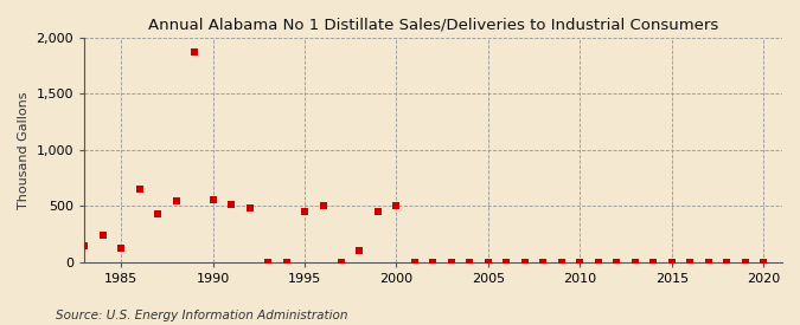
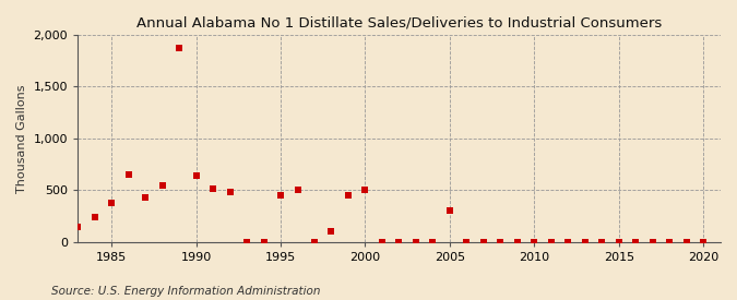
1985: 120 -> 380
1990: 560 -> 640
2005: 0 -> 300
